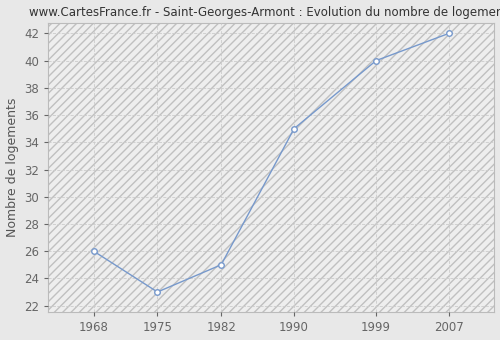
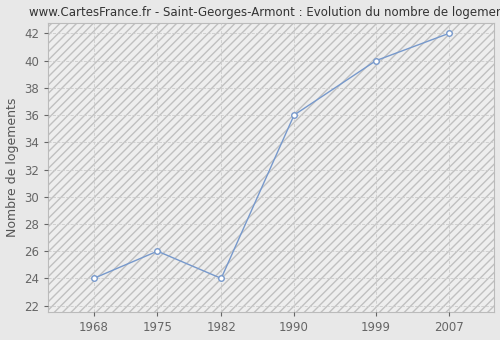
1968: 26 -> 24
1975: 23 -> 26
1982: 25 -> 24
1990: 35 -> 36
